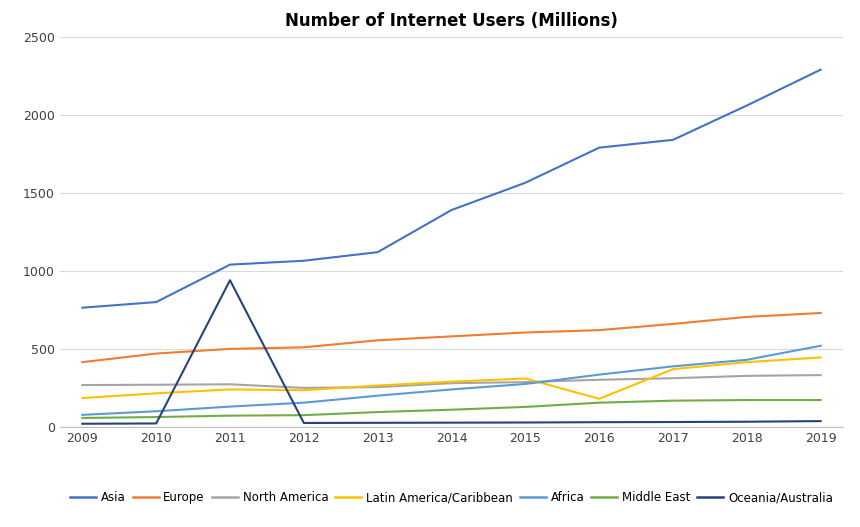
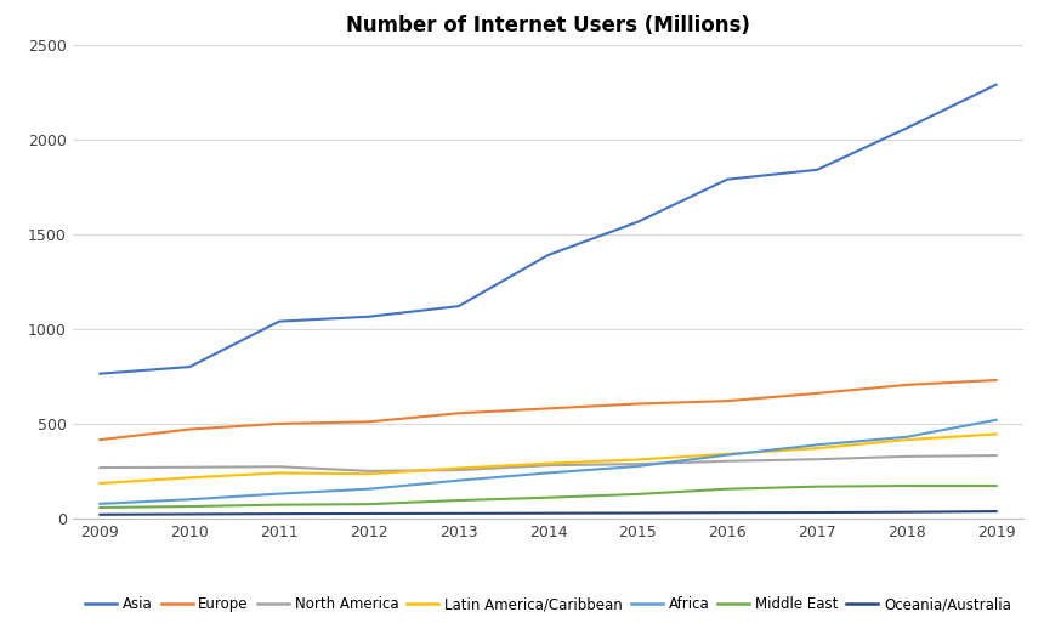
Oceania/Australia/2011: 940 -> 20
Latin America/Caribbean/2016: 180 -> 340
